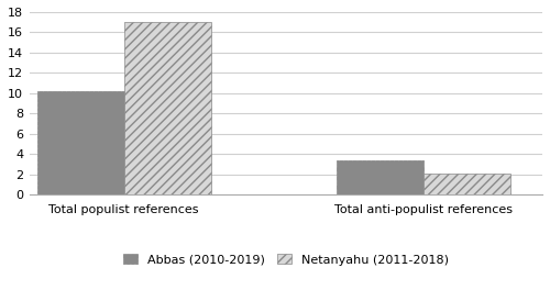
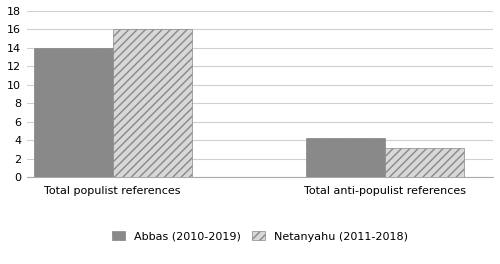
Abbas (2010-2019)/Total populist references: 10.2 -> 14.0
Netanyahu (2011-2018)/Total populist references: 17.0 -> 16.0
Abbas (2010-2019)/Total anti-populist references: 3.4 -> 4.2
Netanyahu (2011-2018)/Total anti-populist references: 2.1 -> 3.2
